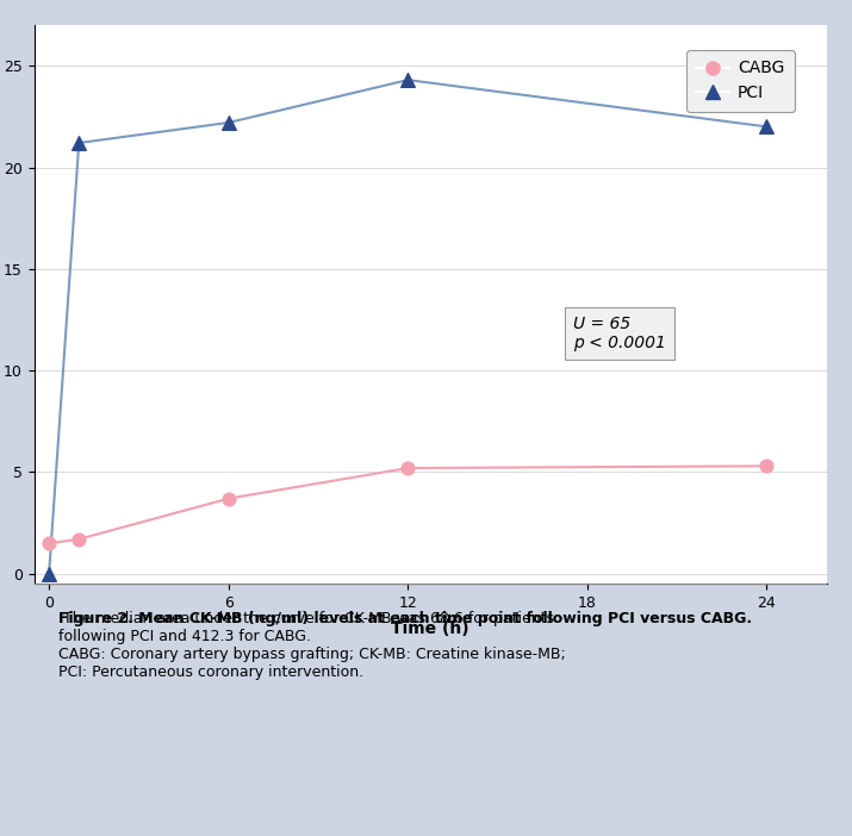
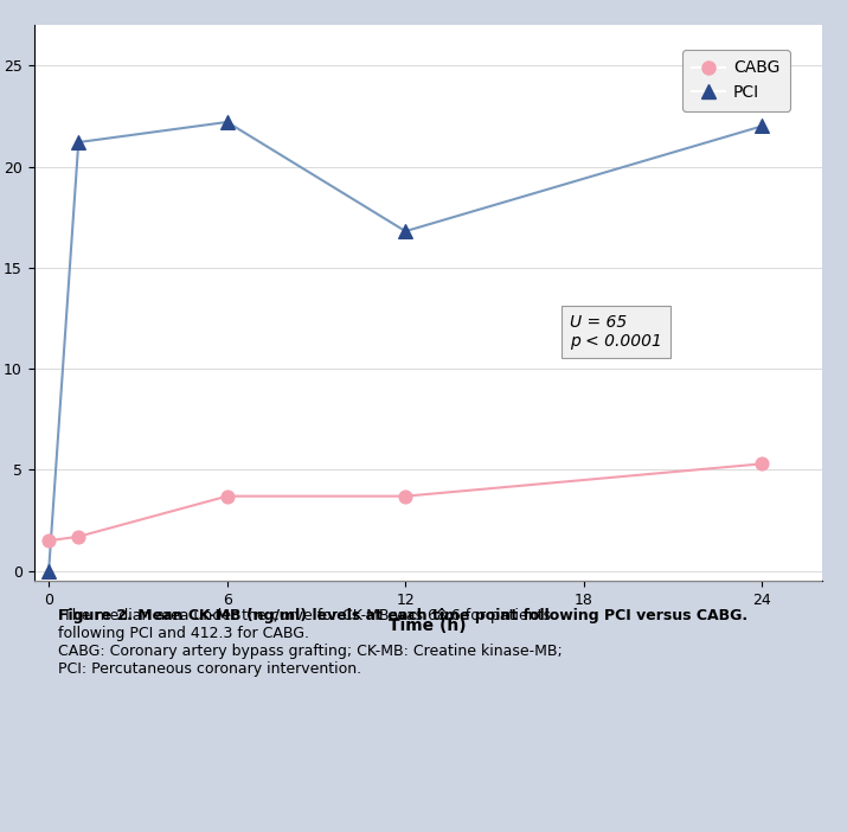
CABG/12: 5.2 -> 3.7
PCI/12: 24.3 -> 16.8
